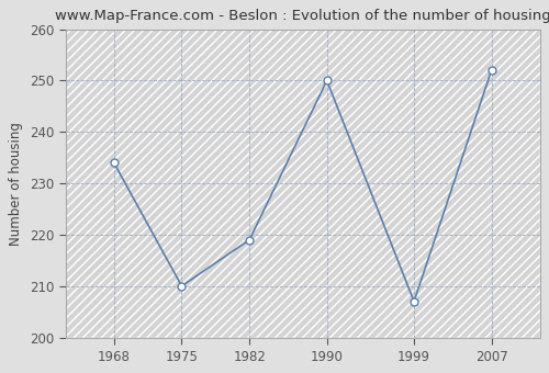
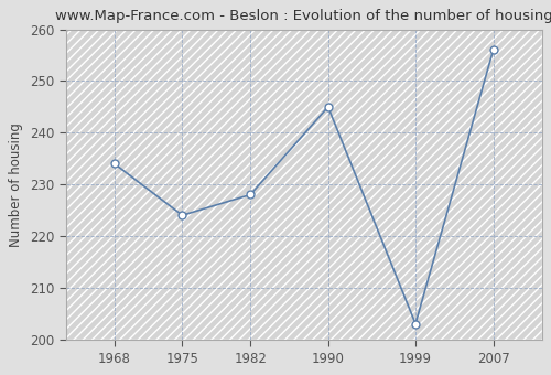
1975: 210 -> 224
1982: 219 -> 228
1990: 250 -> 245
1999: 207 -> 203
2007: 252 -> 256
